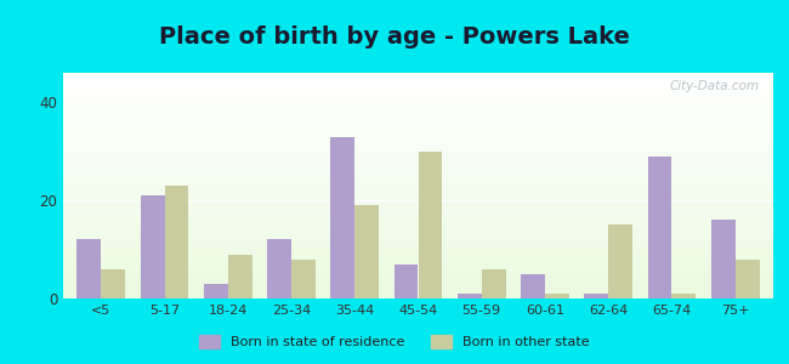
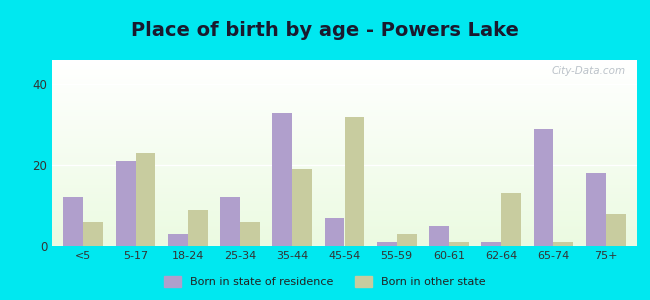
Born in other state/25-34: 8 -> 6
Born in other state/45-54: 30 -> 32
Born in other state/55-59: 6 -> 3
Born in other state/62-64: 15 -> 13
Born in state of residence/75+: 16 -> 18
